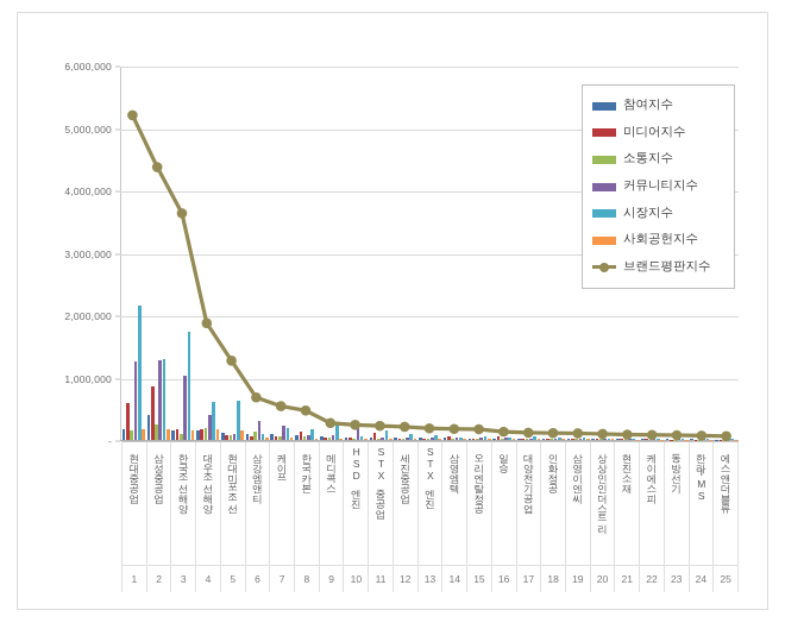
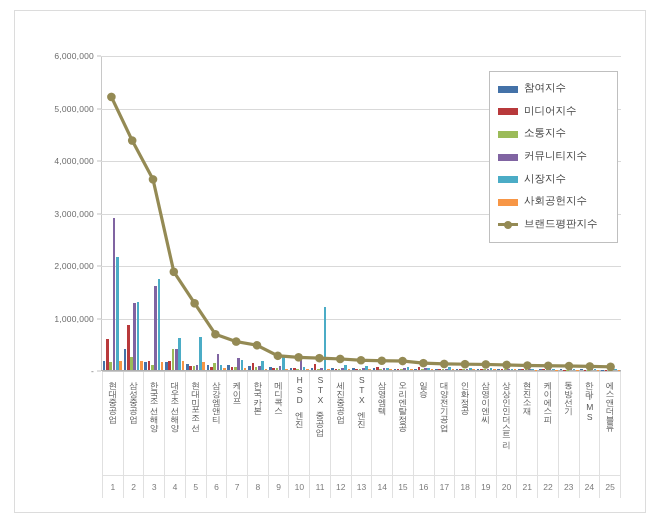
커뮤니티지수/현대중공업: 1200000 -> 2900000
커뮤니티지수/한국조선해양: 1000000 -> 1600000
소통지수/대우조선해양: 200000 -> 400000
시장지수/STX중공업: 200000 -> 1200000
